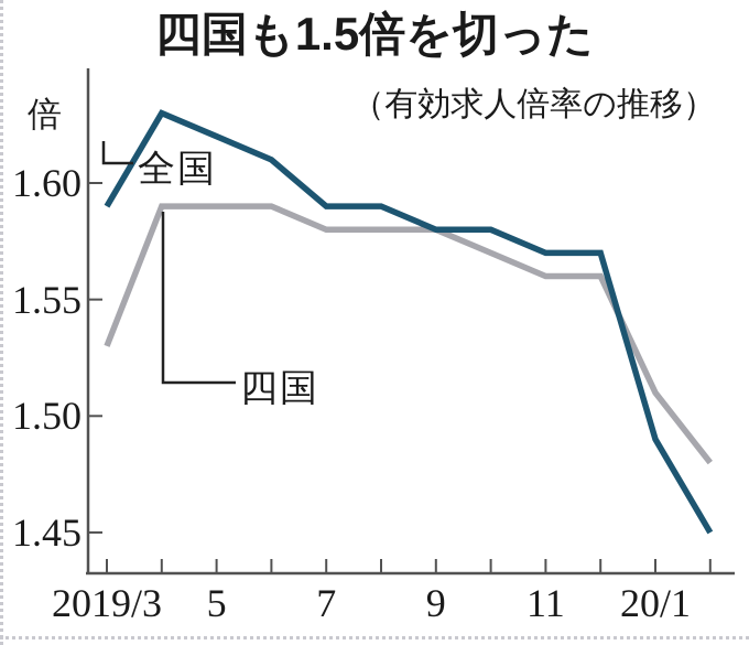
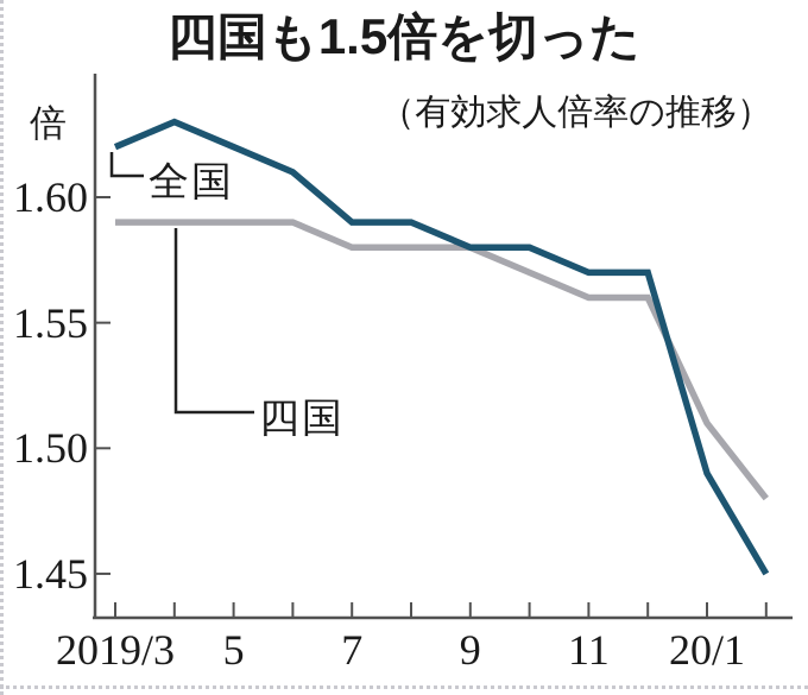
全国/2019/3: 1.59 -> 1.62
四国/2019/3: 1.53 -> 1.59
